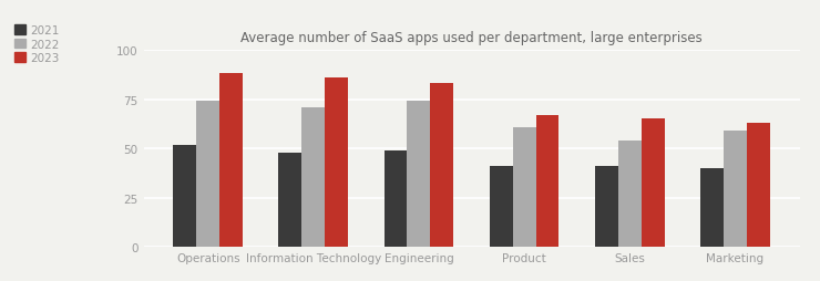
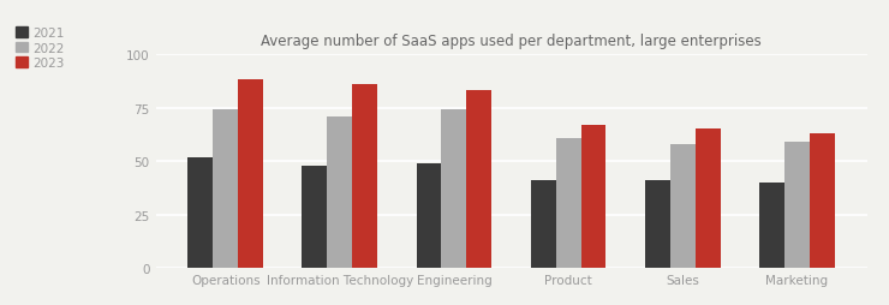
2022/Sales: 54 -> 58
